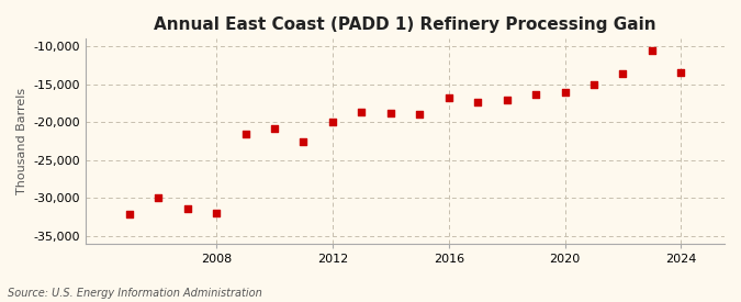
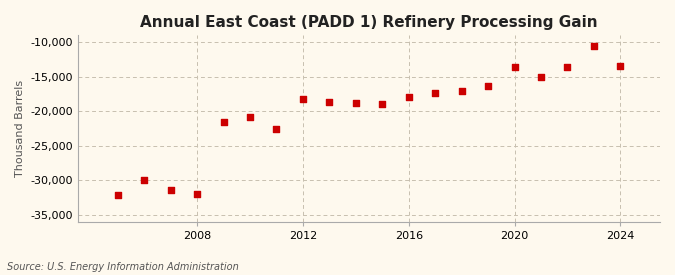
2012: -20,000 -> -18,200
2016: -16,800 -> -18,000
2020: -16,100 -> -13,600
